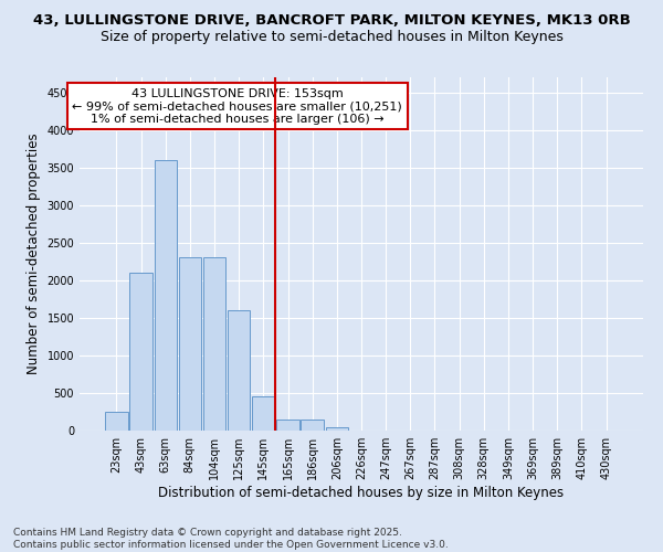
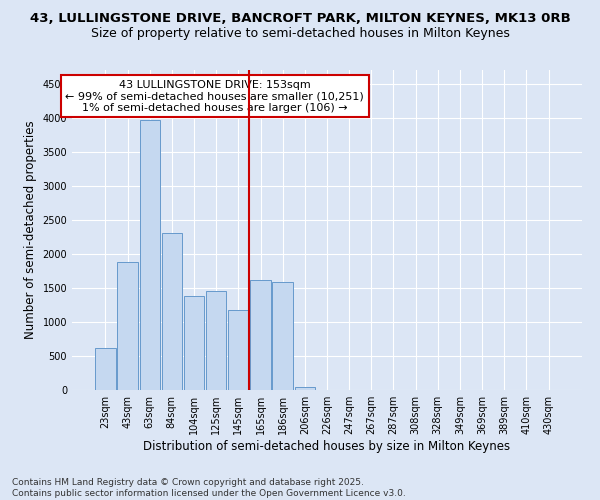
23sqm: 250 -> 620
43sqm: 2100 -> 1880
63sqm: 3600 -> 3960
104sqm: 2300 -> 1380
125sqm: 1600 -> 1460
145sqm: 450 -> 1180
165sqm: 150 -> 1620
186sqm: 150 -> 1580
